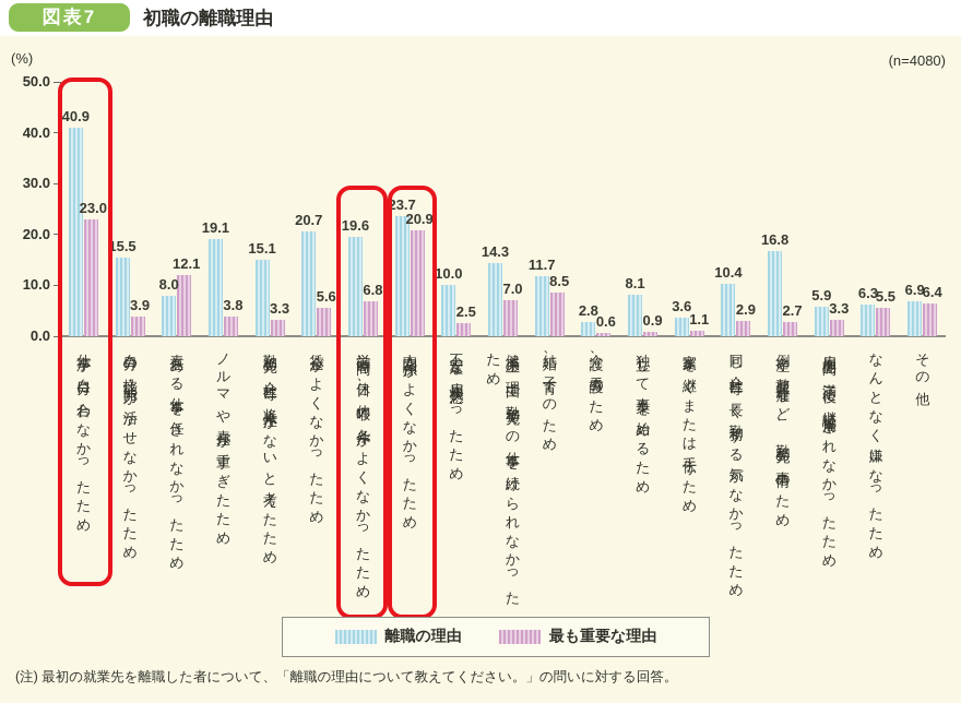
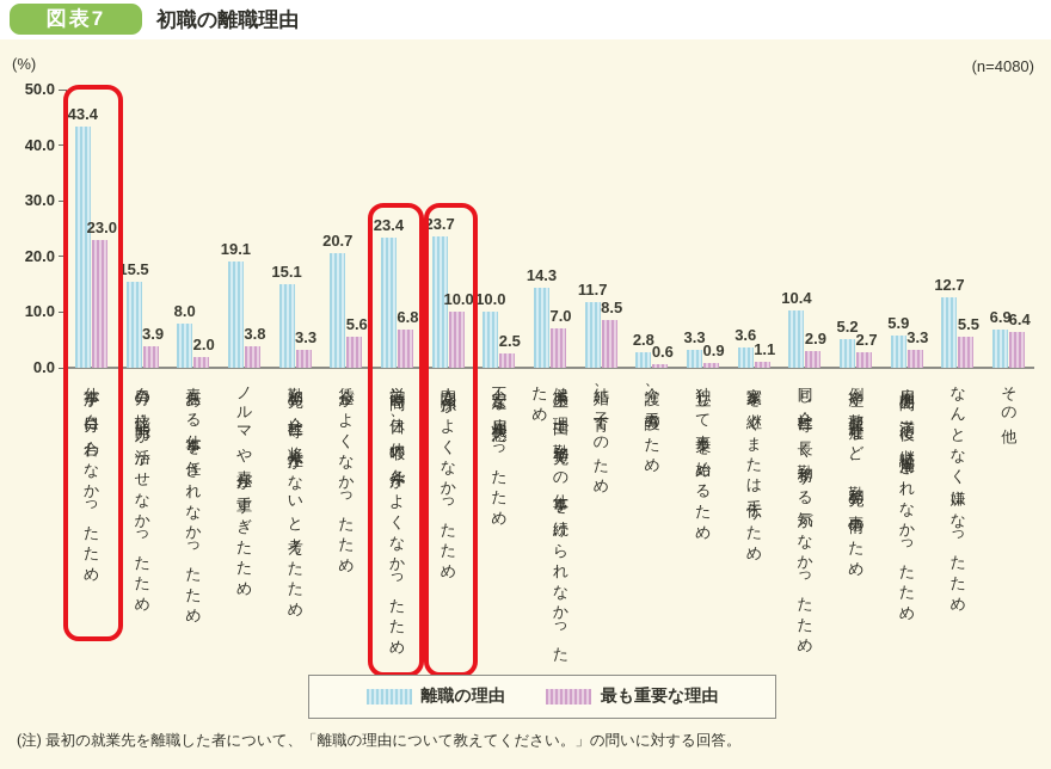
離職の理由/仕事が自分に合わなかったため: 40.9 -> 43.4
最も重要な理由/責任ある仕事を任されなかったため: 12.1 -> 2.0
離職の理由/労働時間、休日、休暇の条件がよくなかったため: 19.6 -> 23.4
最も重要な理由/人間関係がよくなかったため: 20.9 -> 10.0
離職の理由/独立して事業を始めるため: 8.1 -> 3.3
離職の理由/倒産や整理解雇など、勤務先の事情のため: 16.8 -> 5.2
離職の理由/なんとなく嫌になったため: 6.3 -> 12.7
